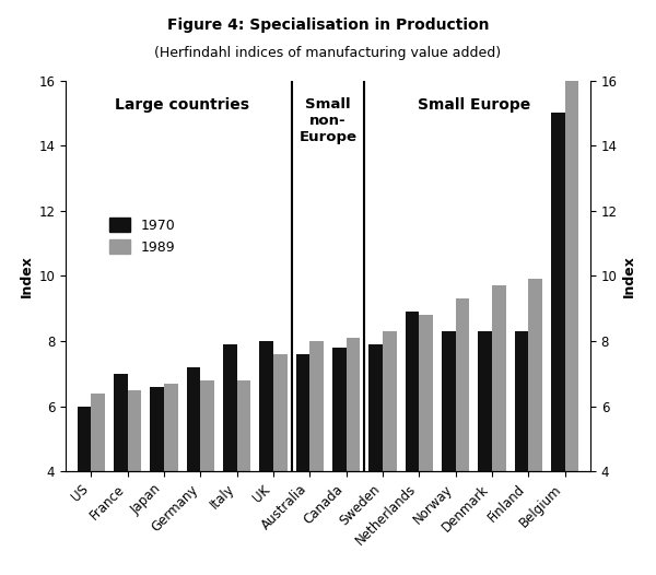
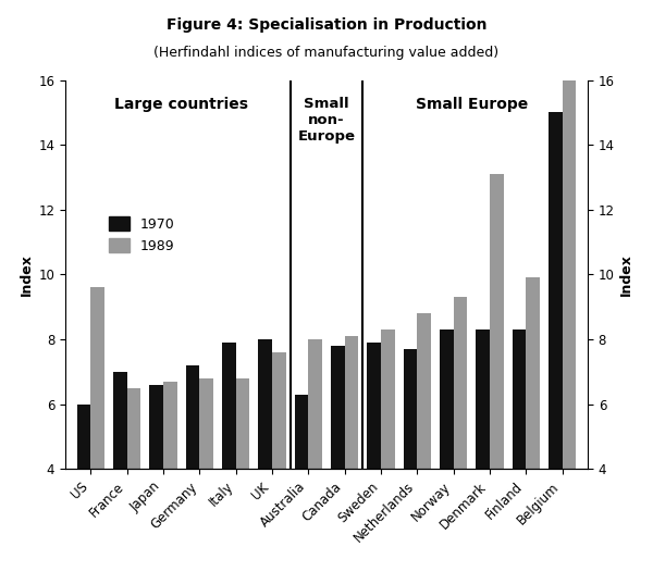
1989/US: 6.4 -> 9.6
1970/Australia: 7.6 -> 6.3
1970/Netherlands: 8.9 -> 7.7
1989/Denmark: 9.7 -> 13.1
